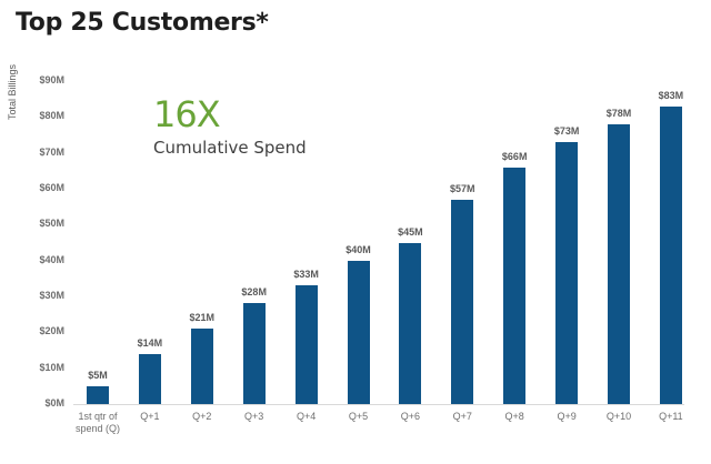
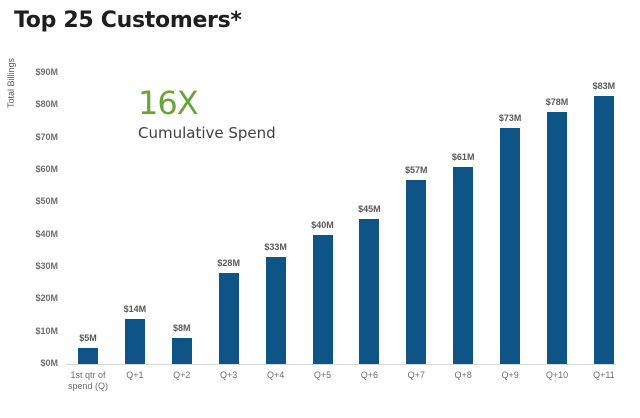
Q+2: $21M -> $8M
Q+8: $66M -> $61M
